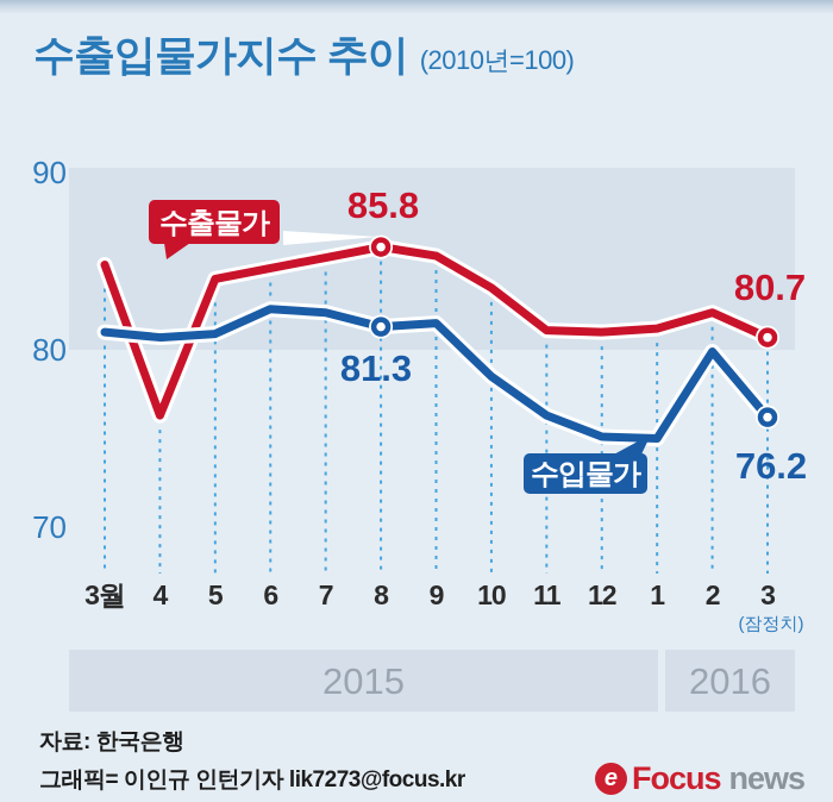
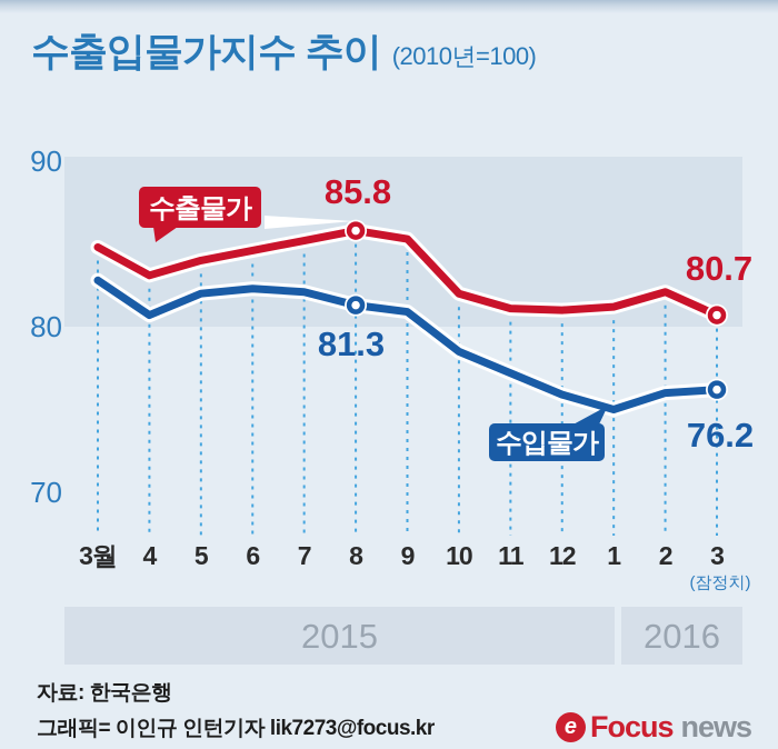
수입물가/3월: 81.0 -> 82.8
수출물가/4: 76.3 -> 83.1
수입물가/5: 80.9 -> 82.0
수입물가/9: 81.5 -> 80.9
수출물가/10: 83.5 -> 82.0
수입물가/11: 76.3 -> 77.2
수입물가/12: 75.1 -> 75.9
수입물가/2: 79.9 -> 76.0
